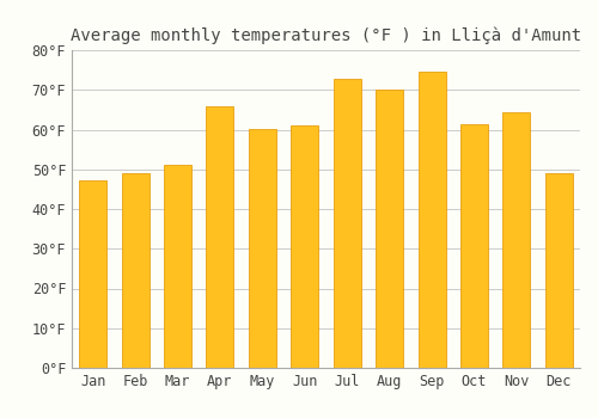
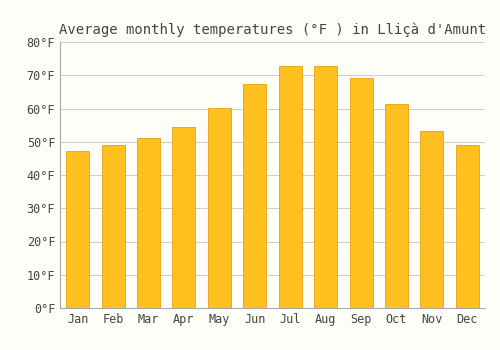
Apr: 66.0°F -> 54.3°F
Jun: 61.0°F -> 67.5°F
Aug: 70.0°F -> 72.7°F
Sep: 74.5°F -> 69.1°F
Nov: 64.5°F -> 53.2°F
